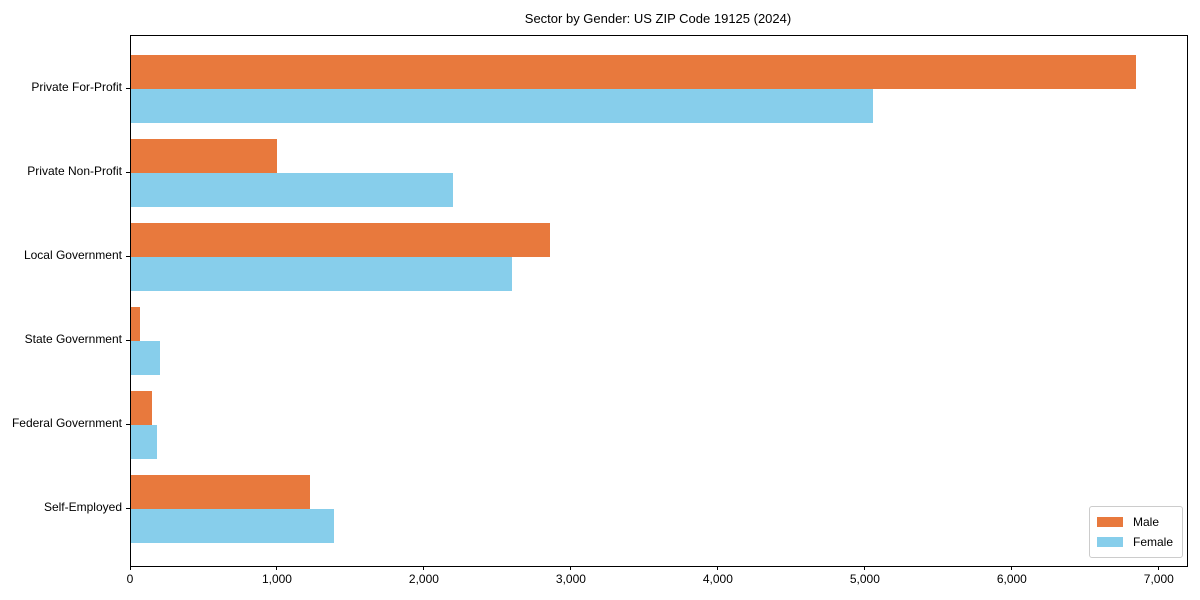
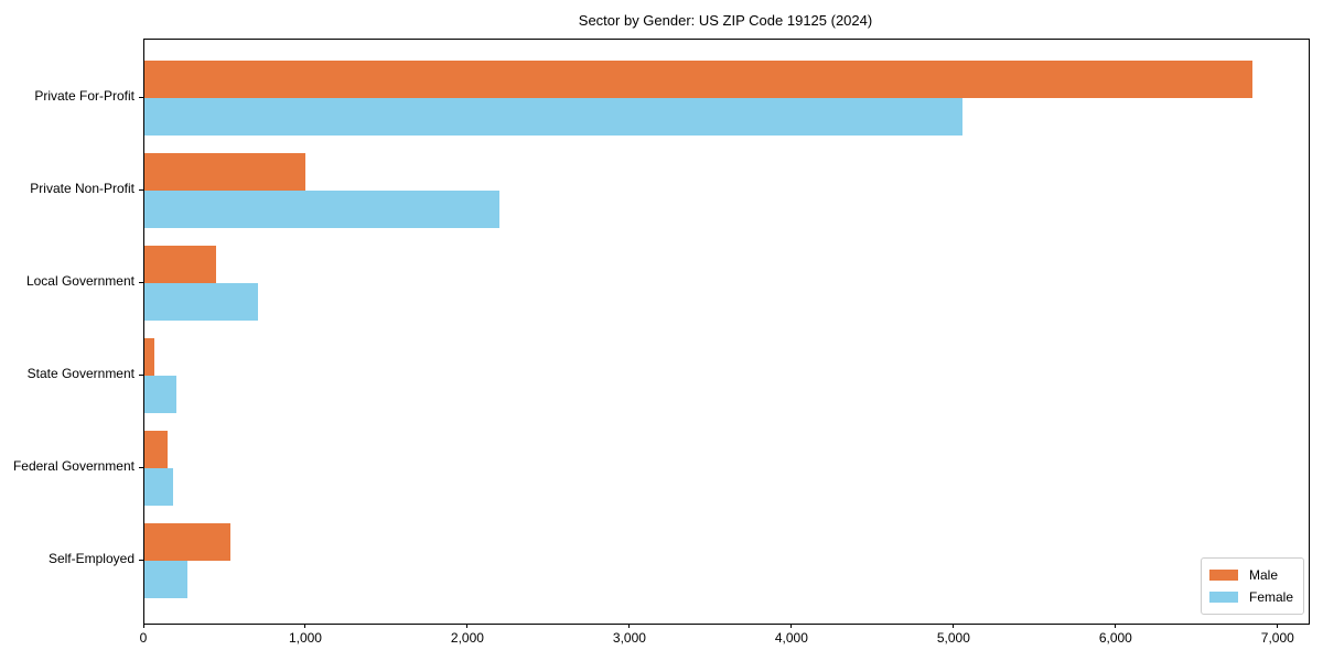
Male/Local Government: 2850 -> 440
Female/Local Government: 2590 -> 700
Male/Self-Employed: 1220 -> 530
Female/Self-Employed: 1380 -> 260
